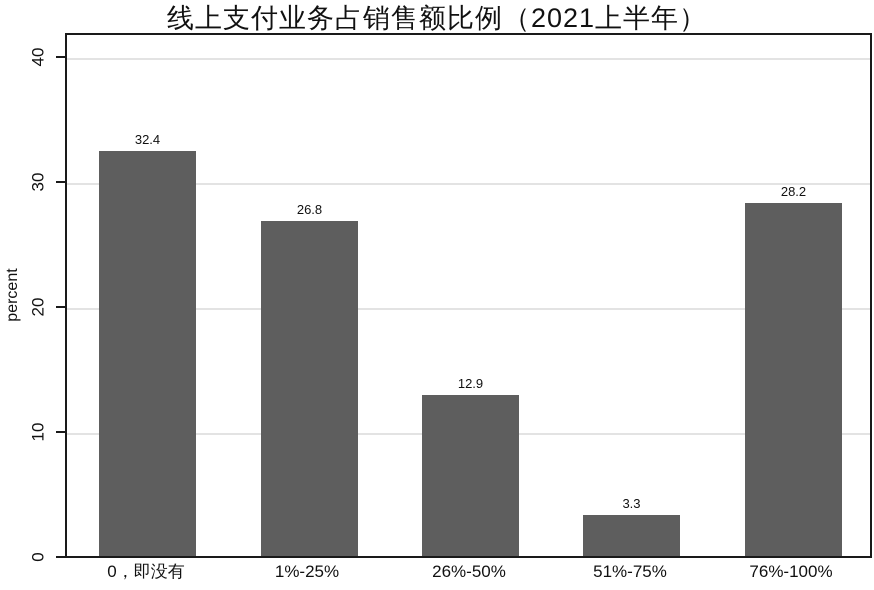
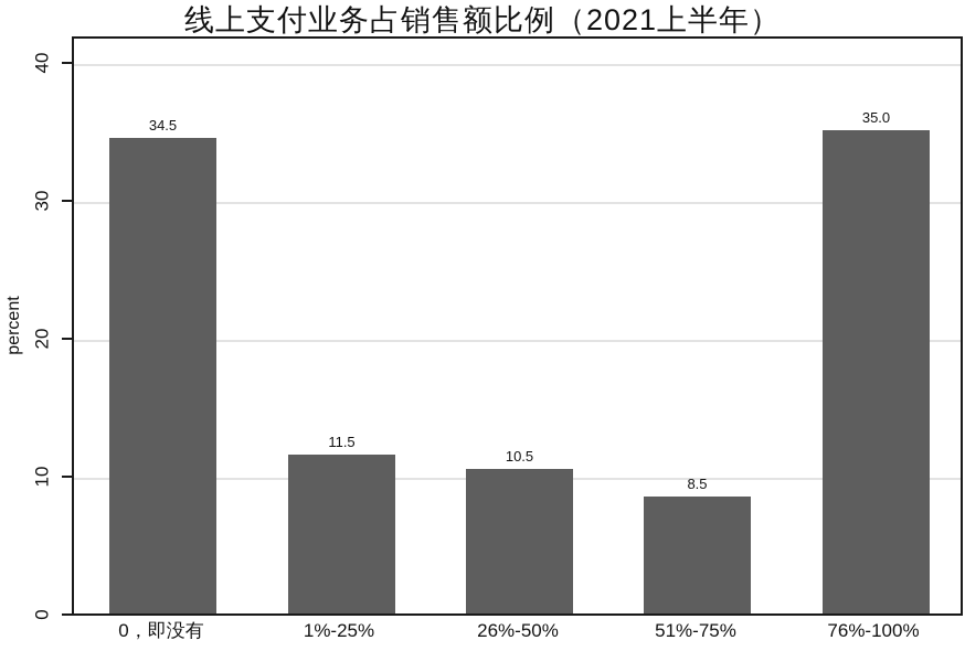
0，即没有: 32.4 -> 34.5
1%-25%: 26.8 -> 11.5
26%-50%: 12.9 -> 10.5
51%-75%: 3.3 -> 8.5
76%-100%: 28.2 -> 35.0
